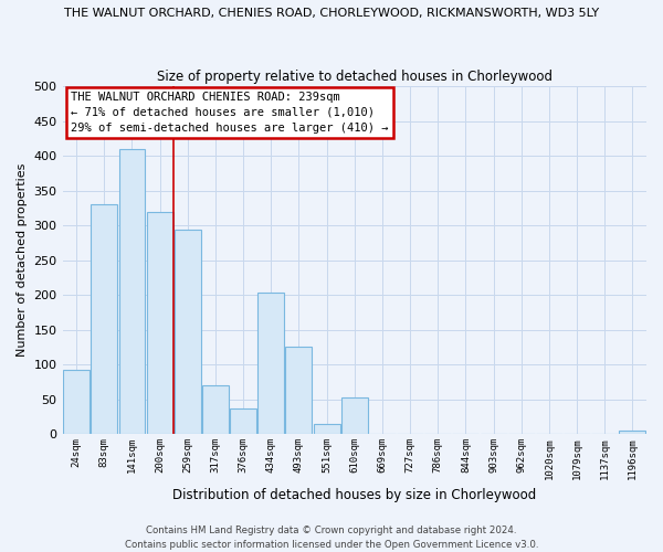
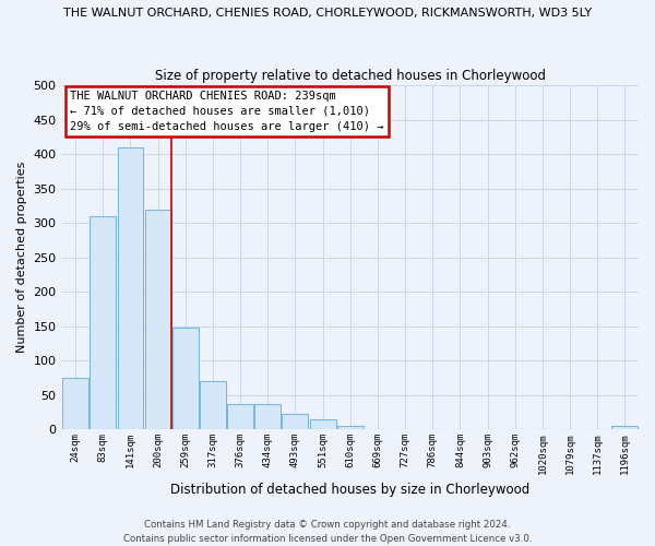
24sqm: 92 -> 75
83sqm: 330 -> 310
259sqm: 294 -> 148
434sqm: 204 -> 37
493sqm: 126 -> 22
610sqm: 52 -> 5
